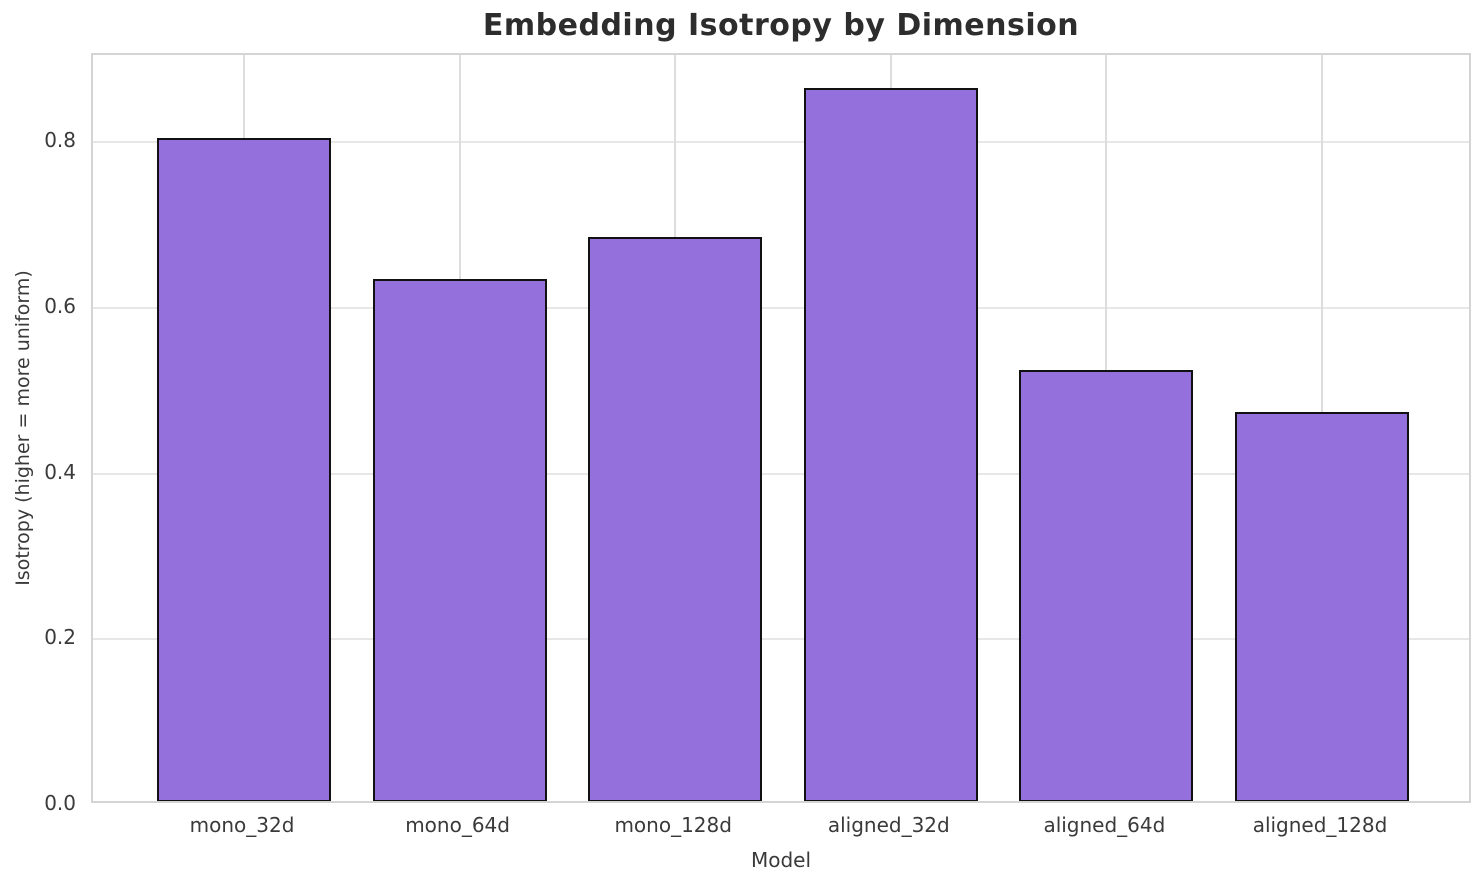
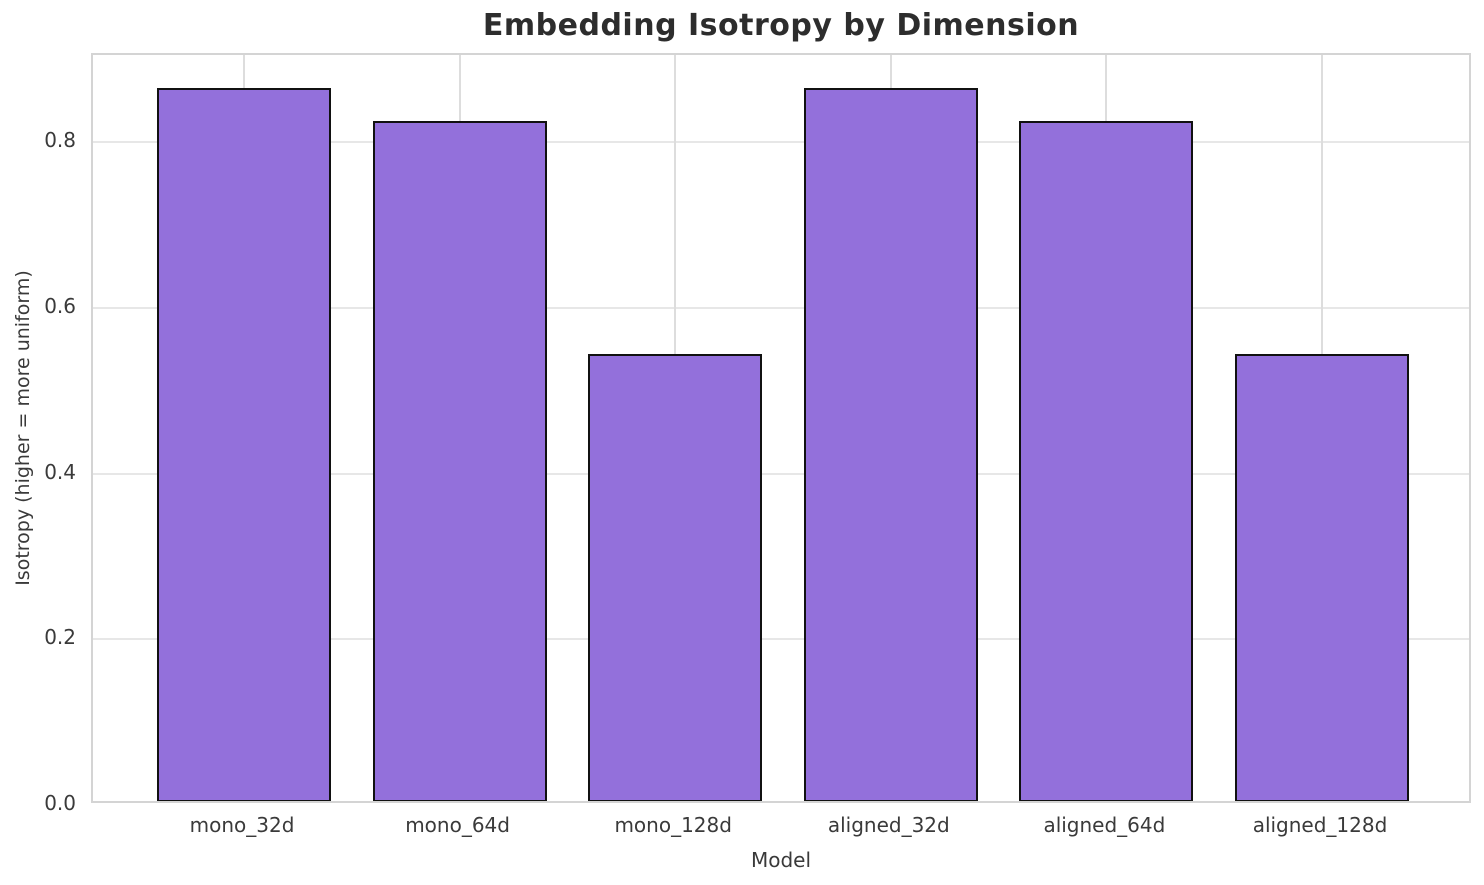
mono_32d: 0.80 -> 0.86
mono_64d: 0.63 -> 0.82
mono_128d: 0.68 -> 0.54
aligned_64d: 0.52 -> 0.82
aligned_128d: 0.47 -> 0.54
